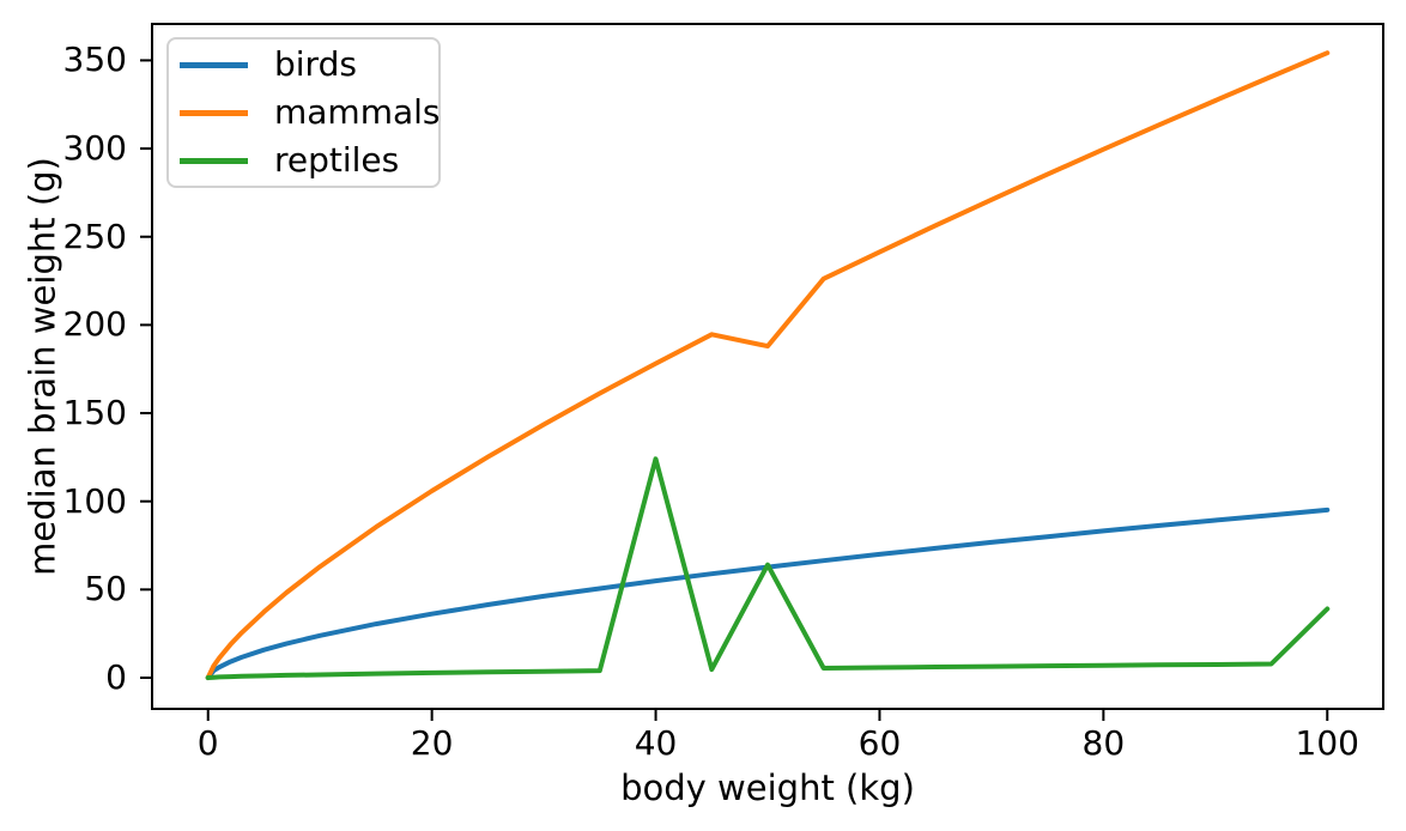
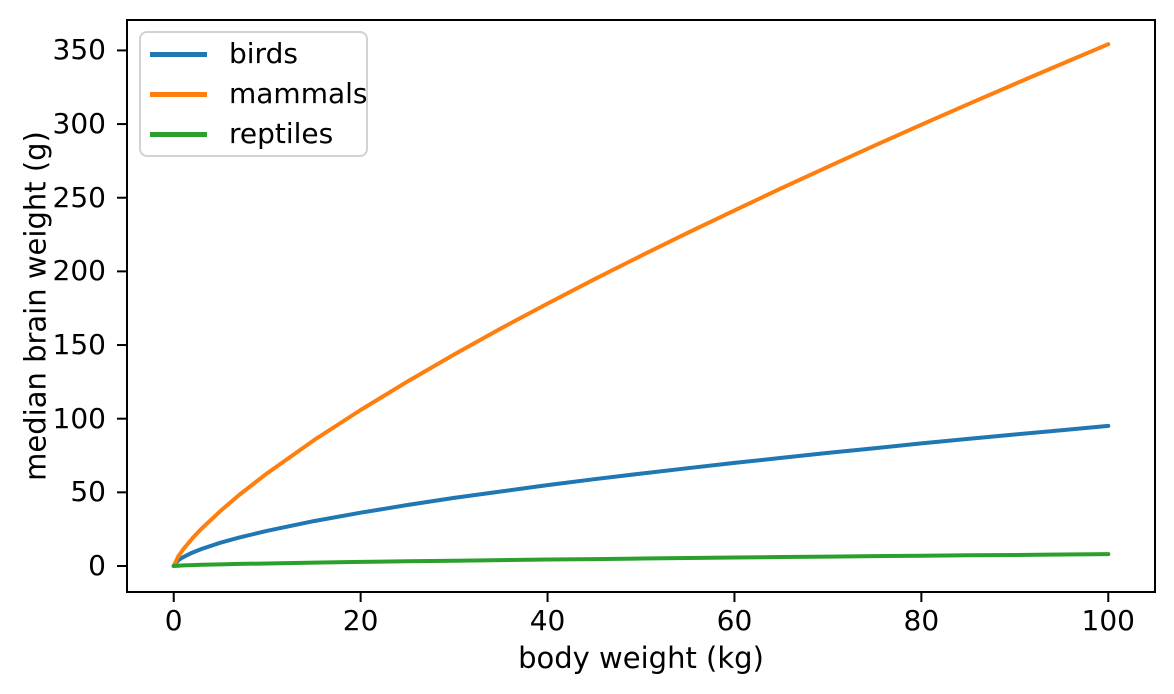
reptiles/40: 124 -> 4
mammals/50: 188 -> 211
reptiles/50: 64 -> 5
reptiles/100: 39 -> 8
